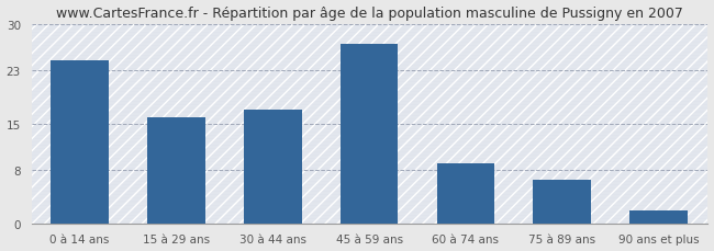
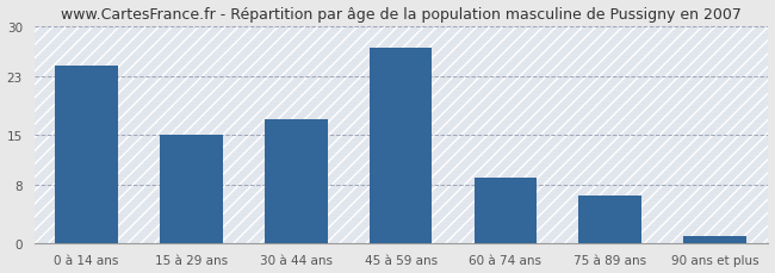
15 à 29 ans: 16.0 -> 15.0
90 ans et plus: 2.0 -> 1.0
